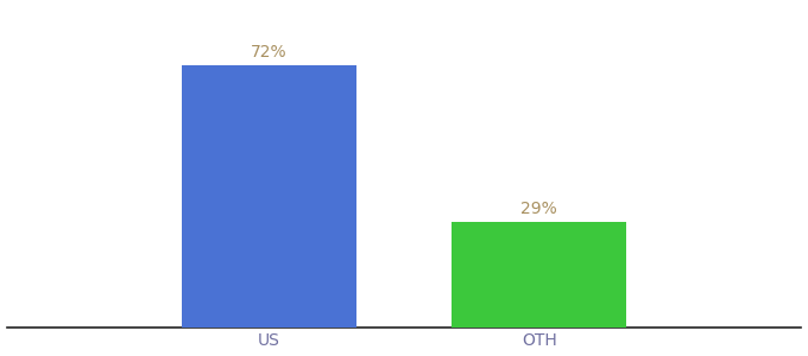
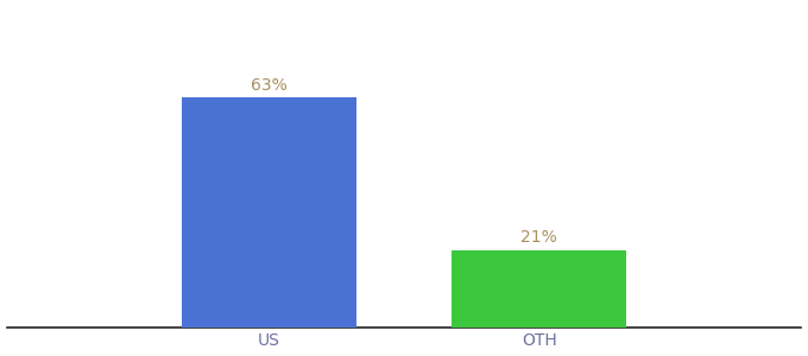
US: 72% -> 63%
OTH: 29% -> 21%
